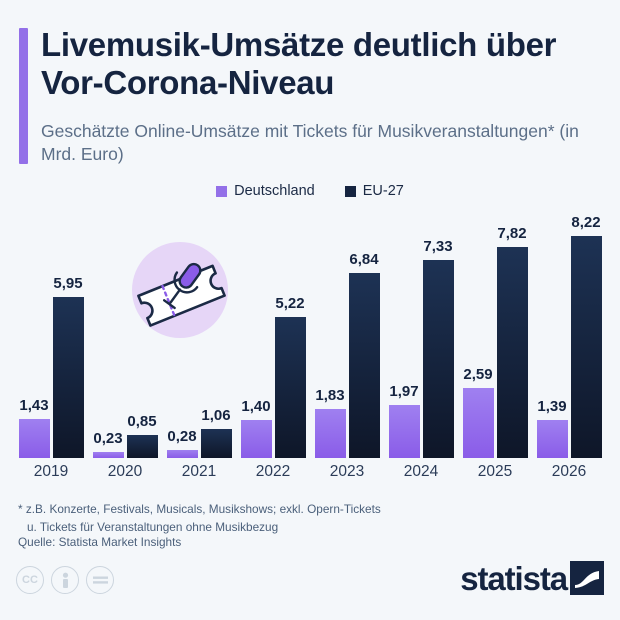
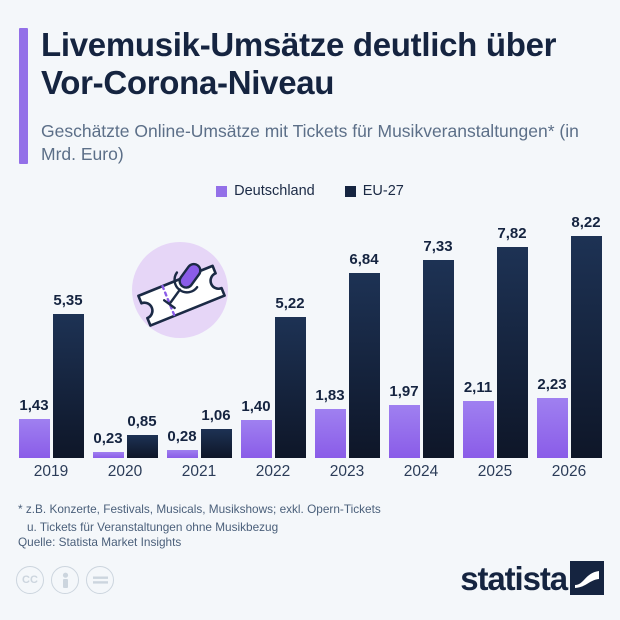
EU-27/2019: 5,95 -> 5,35
Deutschland/2025: 2,59 -> 2,11
Deutschland/2026: 1,39 -> 2,23
